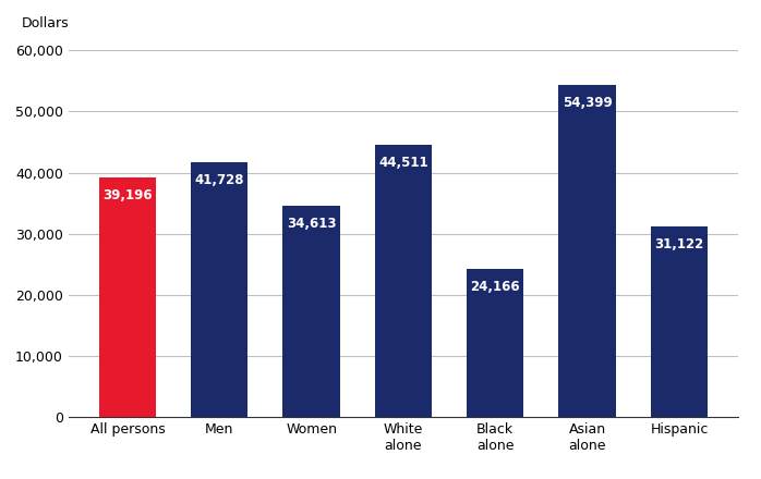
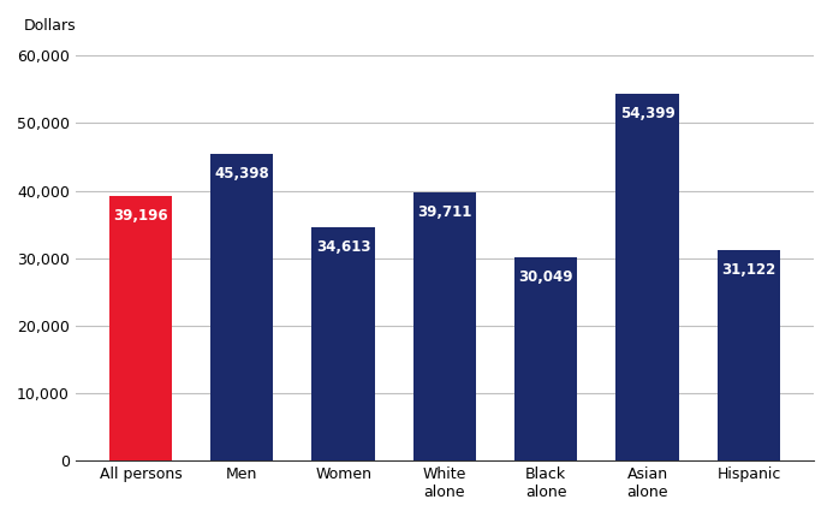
Men: 41,728 -> 45,398
White alone: 44,511 -> 39,711
Black alone: 24,166 -> 30,049
